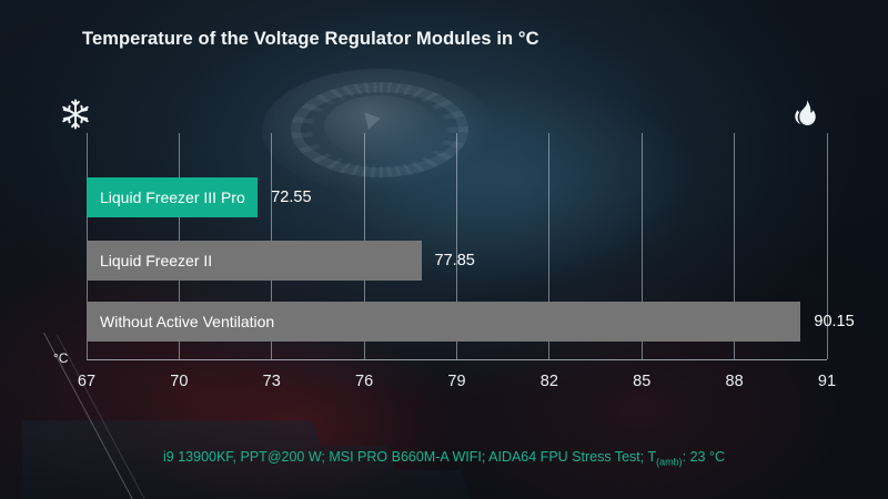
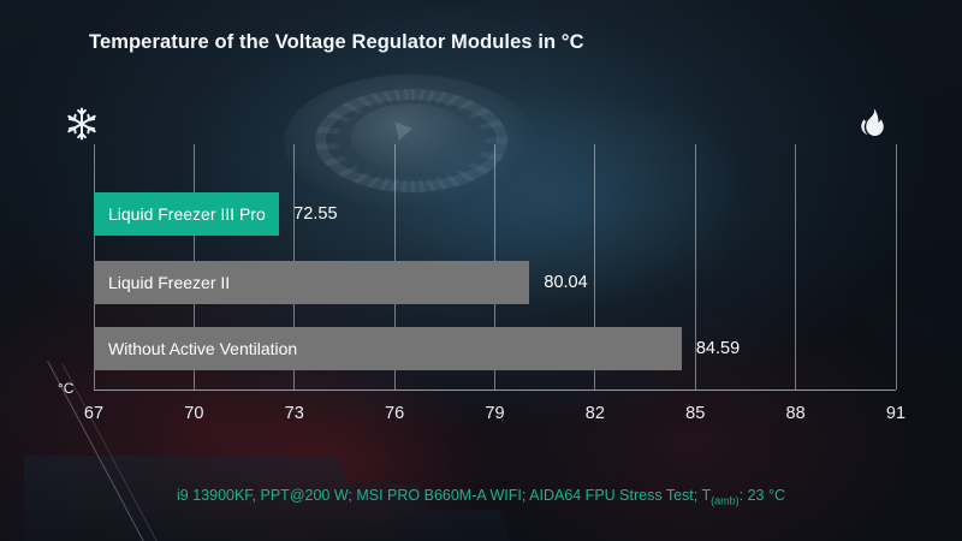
Liquid Freezer II: 77.85 -> 80.04
Without Active Ventilation: 90.15 -> 84.59
